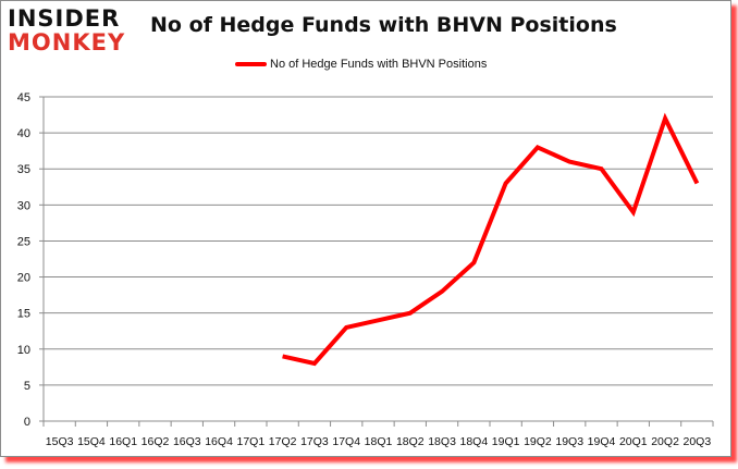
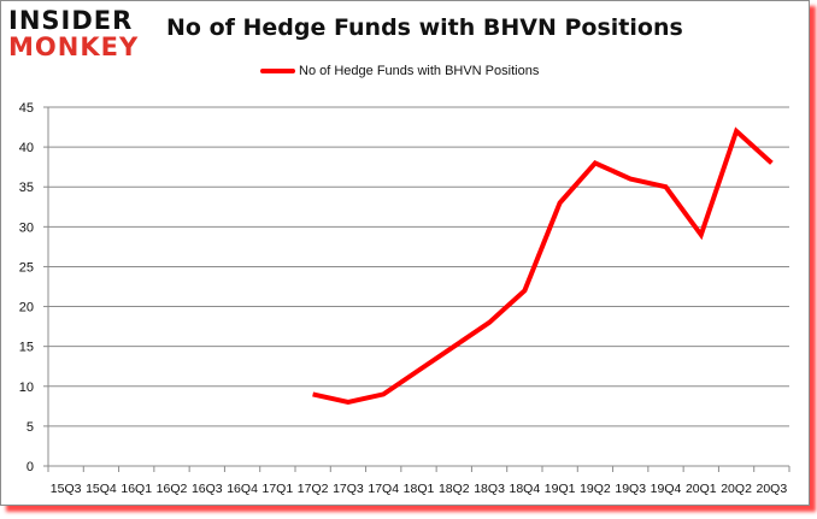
17Q4: 13 -> 9
18Q1: 14 -> 12
20Q3: 33 -> 38
